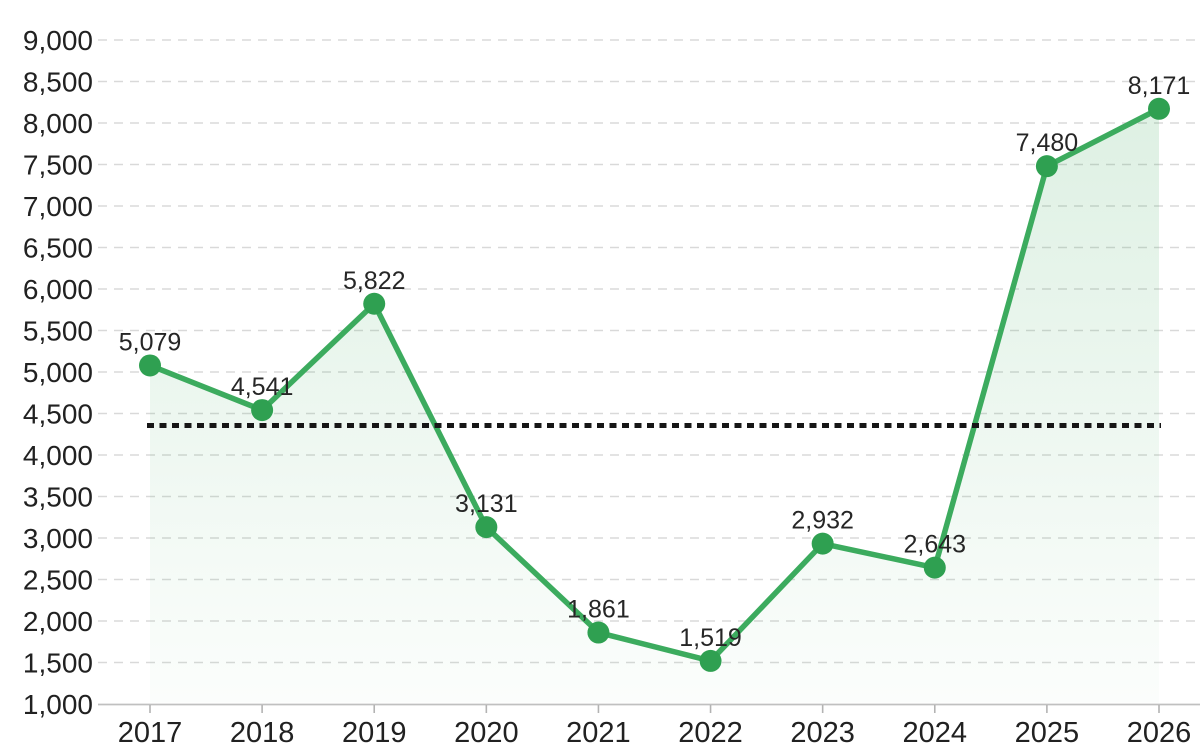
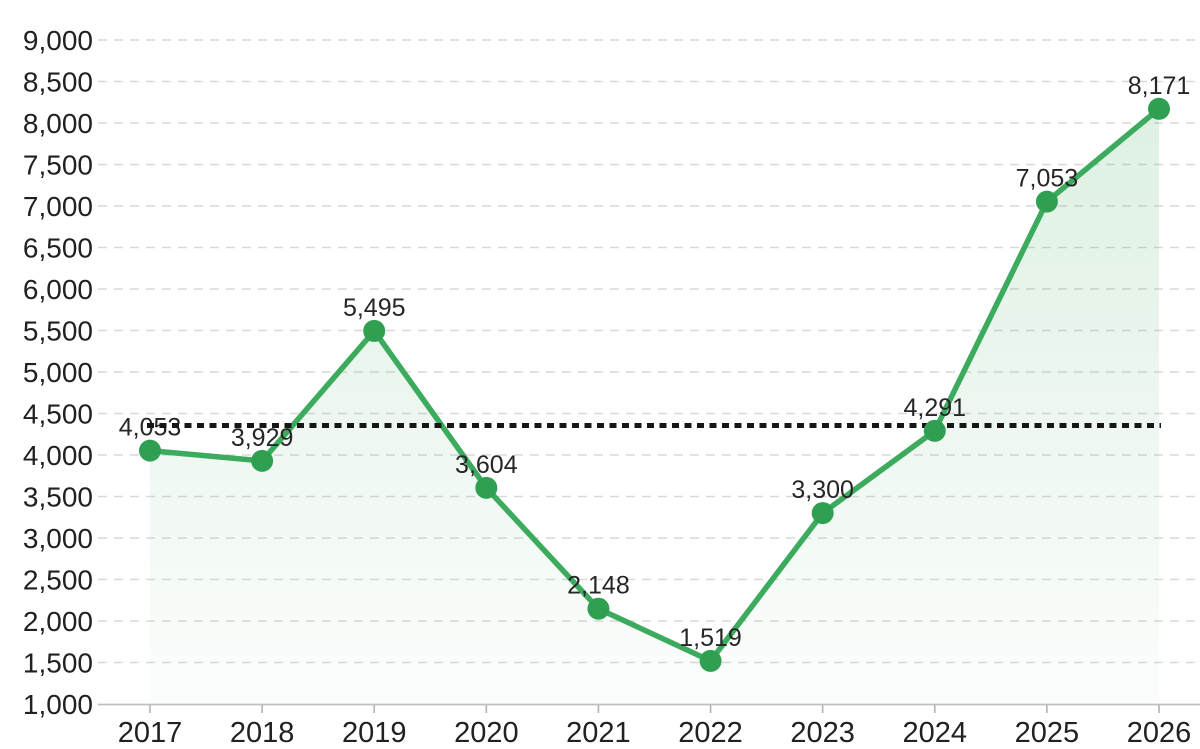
2017: 5,079 -> 4,053
2018: 4,541 -> 3,929
2019: 5,822 -> 5,495
2020: 3,131 -> 3,604
2021: 1,861 -> 2,148
2023: 2,932 -> 3,300
2024: 2,643 -> 4,291
2025: 7,480 -> 7,053
